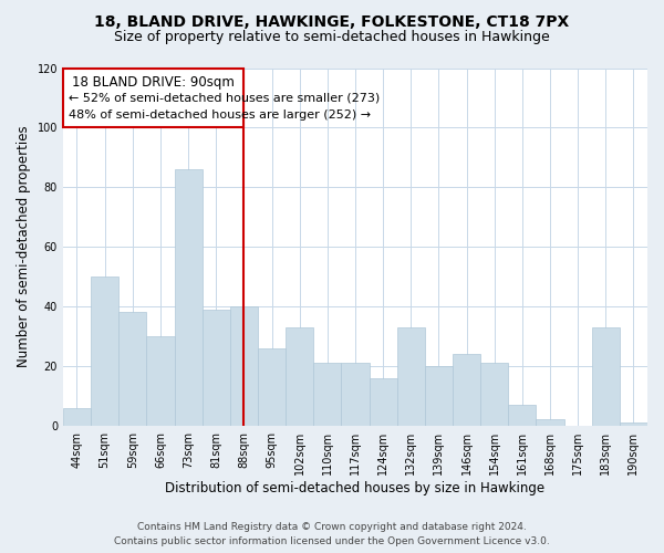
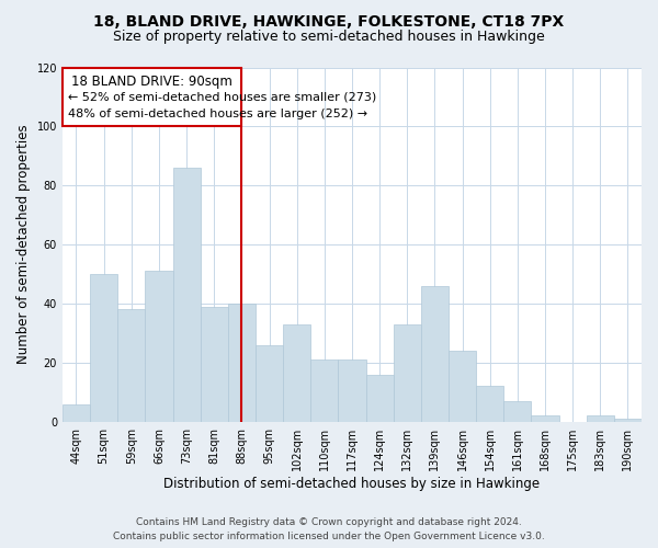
66sqm: 30 -> 51
139sqm: 20 -> 46
154sqm: 21 -> 12
183sqm: 33 -> 2
